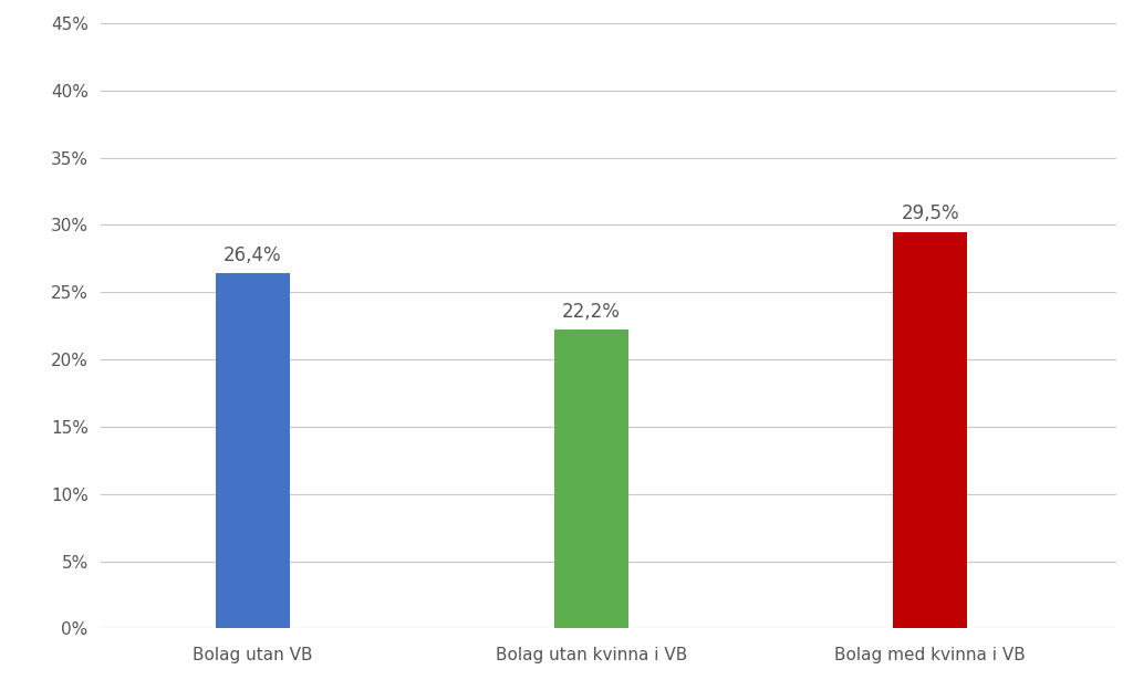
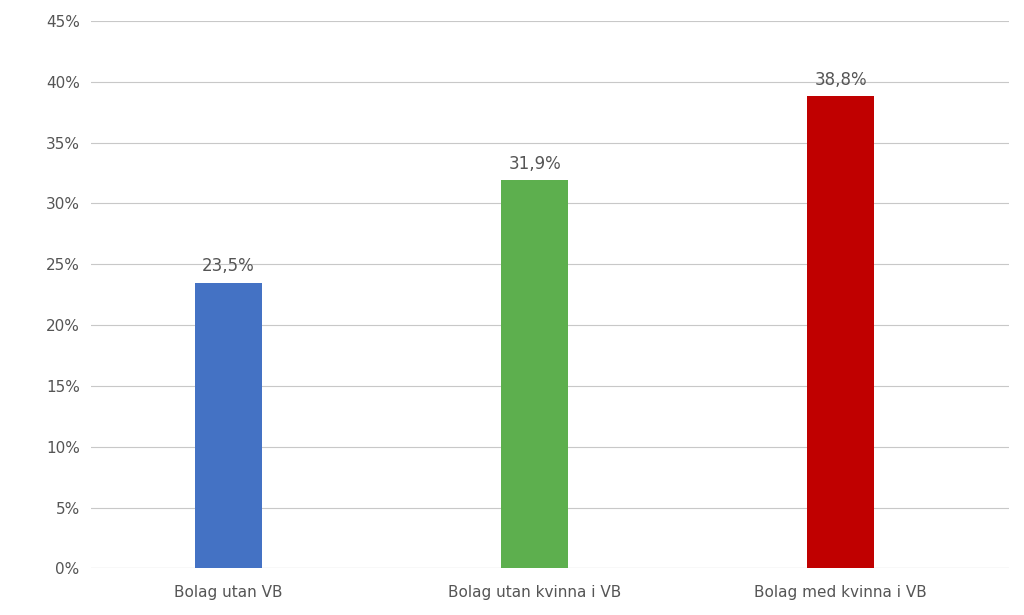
Bolag utan VB: 26,4% -> 23,5%
Bolag utan kvinna i VB: 22,2% -> 31,9%
Bolag med kvinna i VB: 29,5% -> 38,8%
